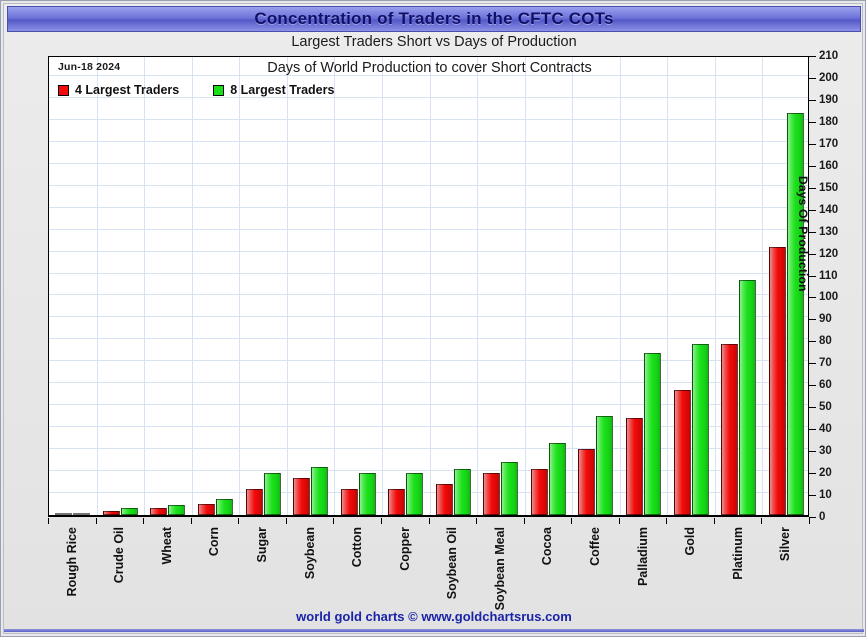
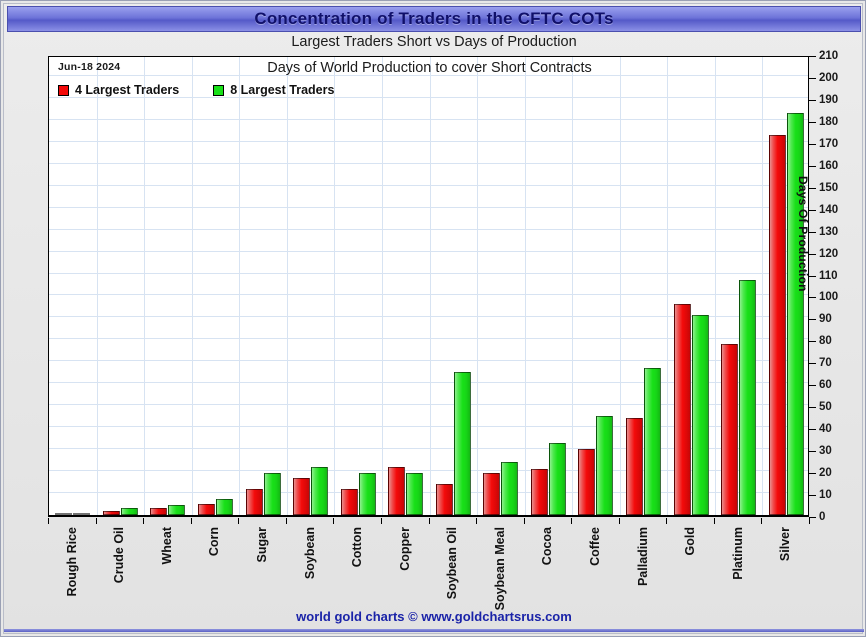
4 Largest Traders/Copper: 12 -> 22
8 Largest Traders/Soybean Oil: 21 -> 65
8 Largest Traders/Palladium: 74 -> 67
4 Largest Traders/Gold: 57 -> 96
8 Largest Traders/Gold: 78 -> 91
4 Largest Traders/Silver: 122 -> 173
